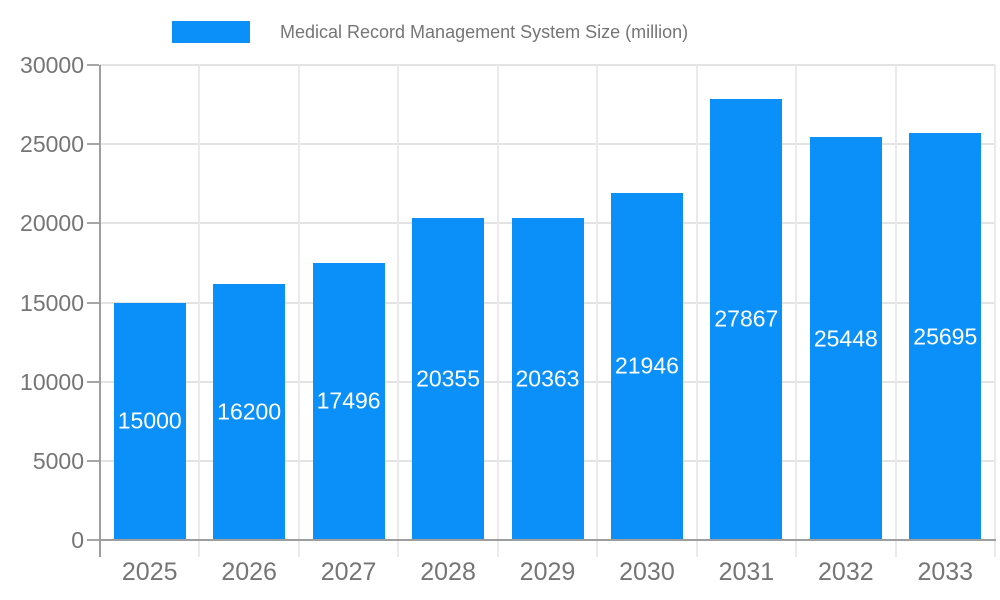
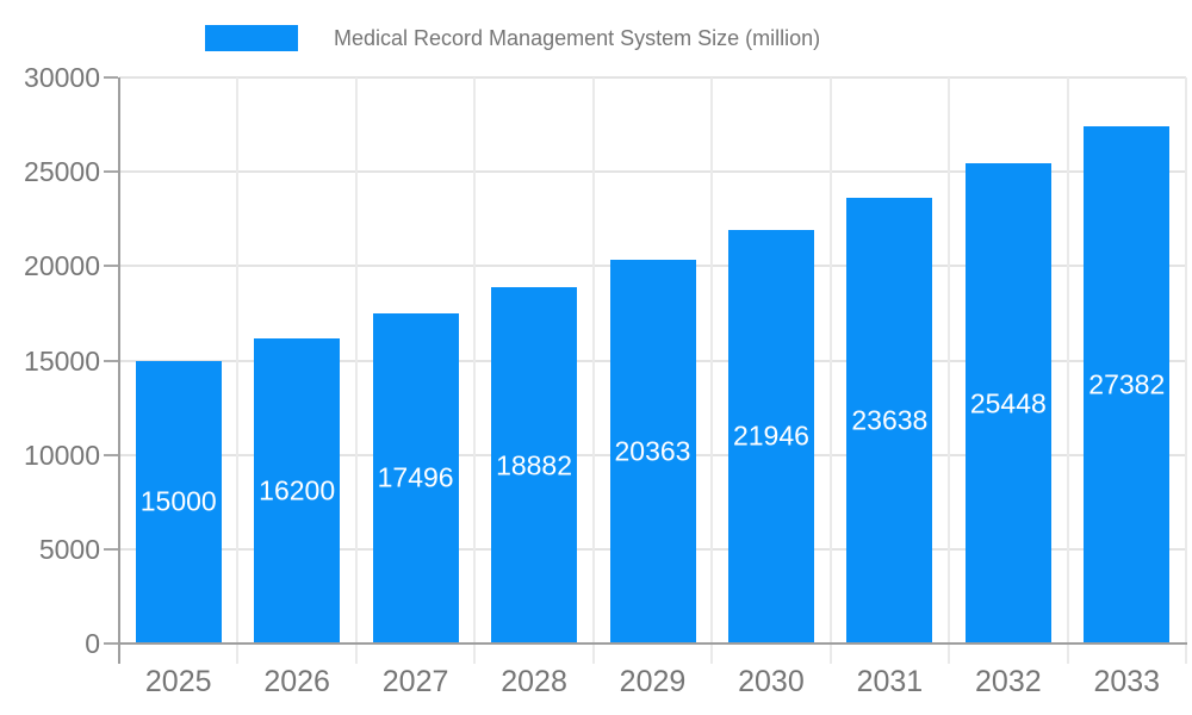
2028: 20355 -> 18882
2031: 27867 -> 23638
2033: 25695 -> 27382
